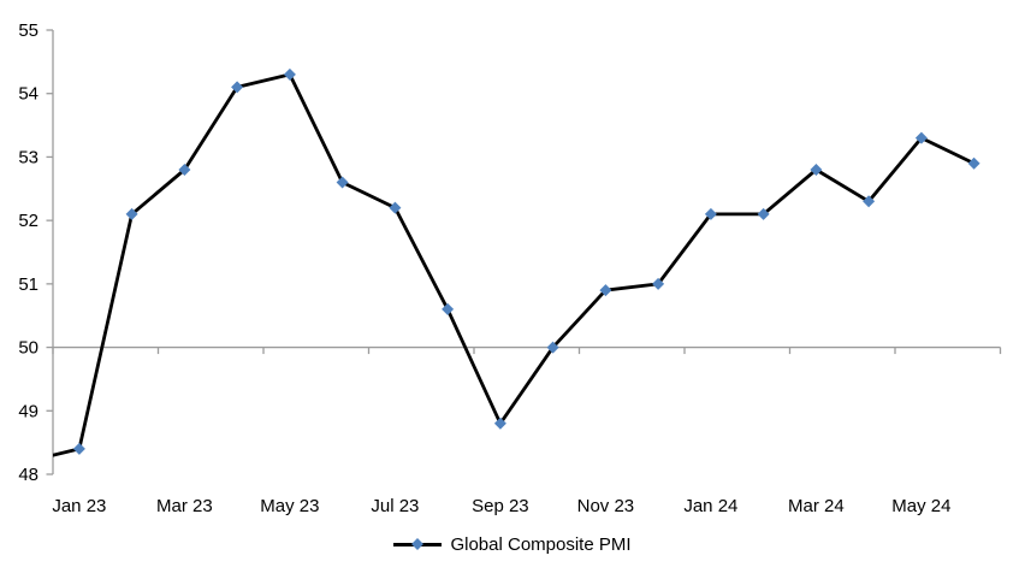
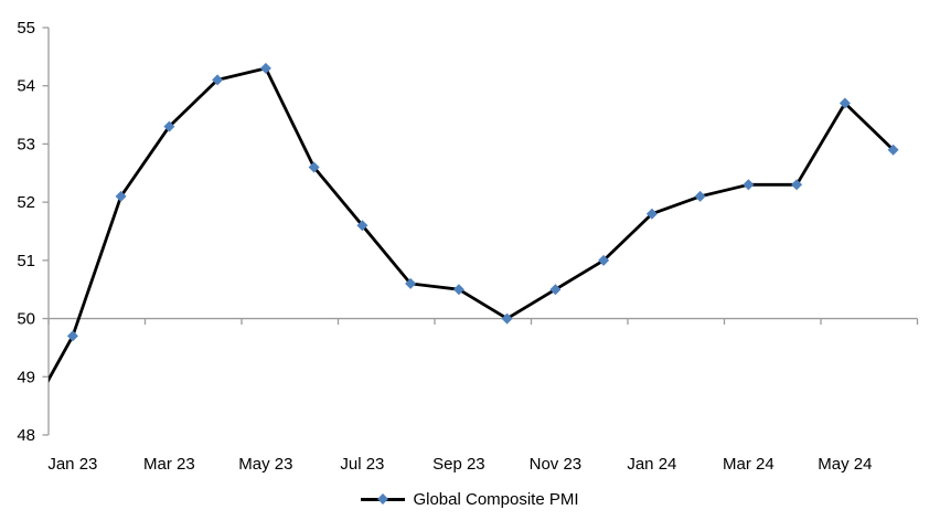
Jan 23: 48.4 -> 49.7
Mar 23: 52.8 -> 53.3
Jul 23: 52.2 -> 51.6
Sep 23: 48.8 -> 50.5
Nov 23: 50.9 -> 50.5
Jan 24: 52.1 -> 51.8
Mar 24: 52.8 -> 52.3
May 24: 53.3 -> 53.7
